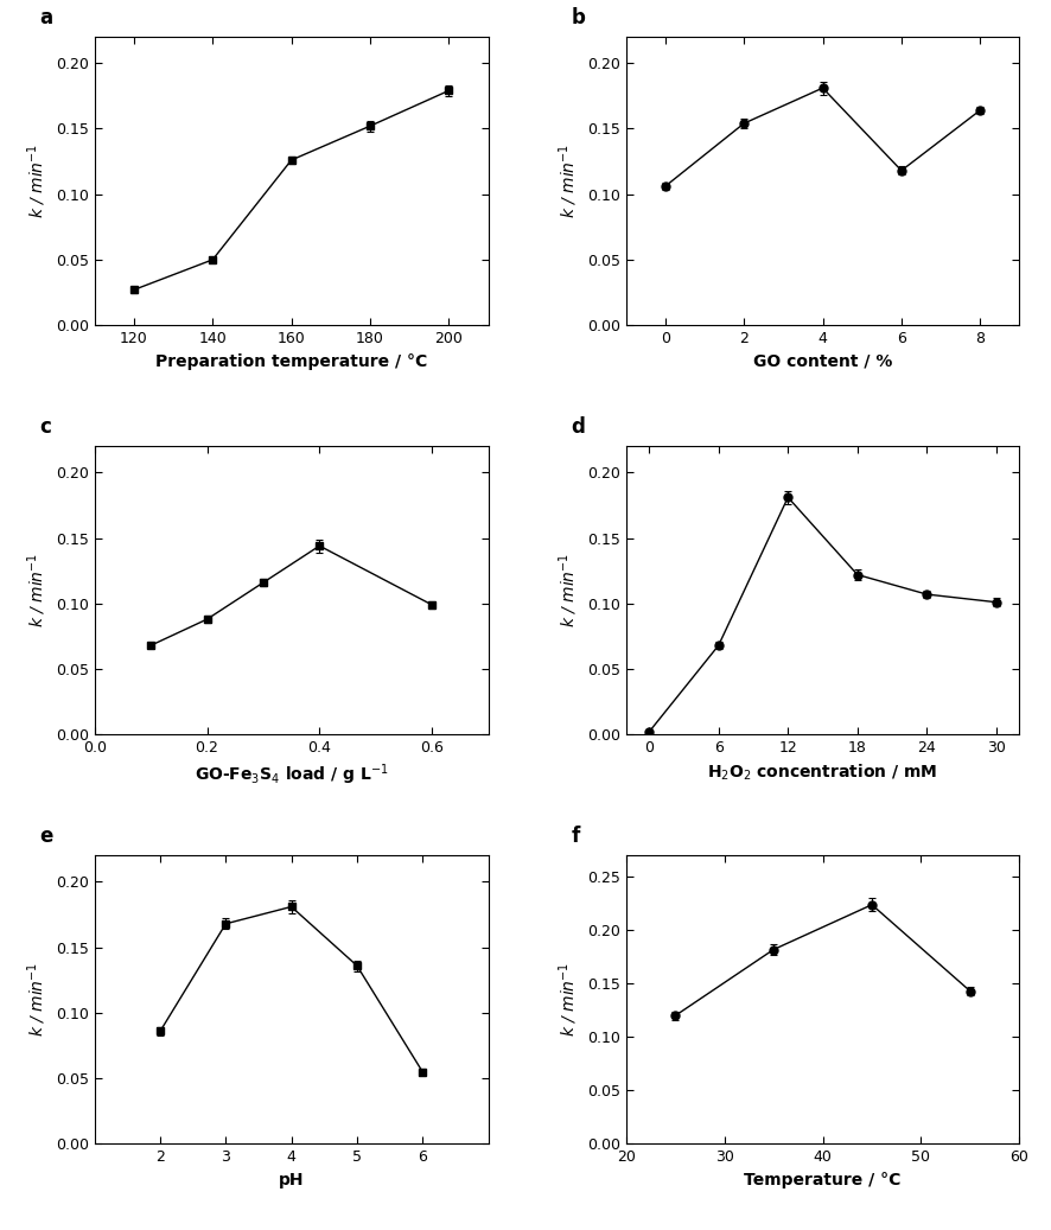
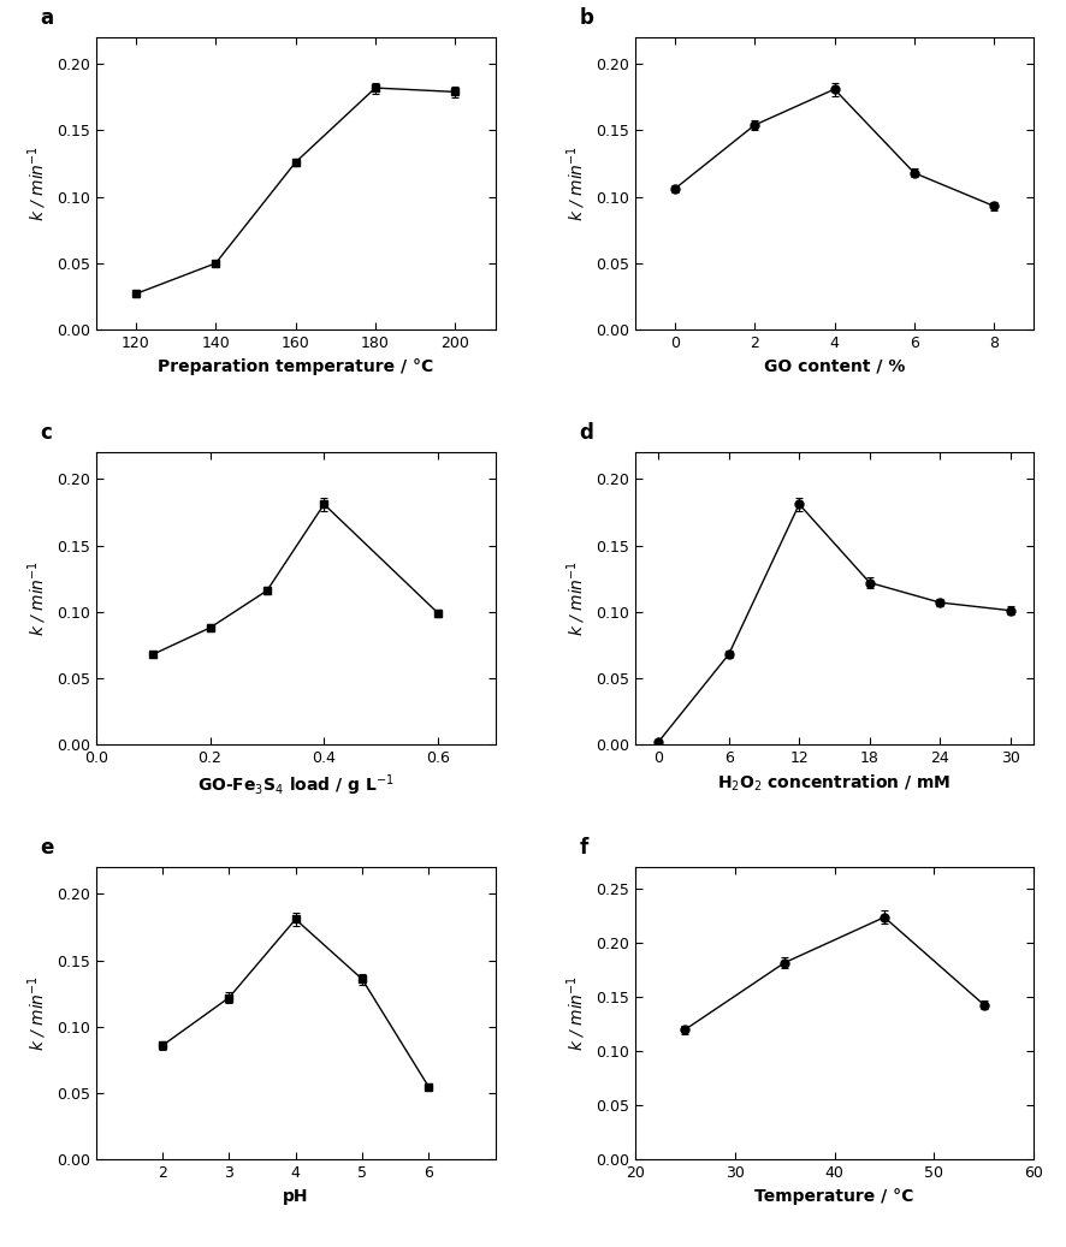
180: 0.152 -> 0.182
8: 0.164 -> 0.093
0.4: 0.144 -> 0.181
3: 0.168 -> 0.122
